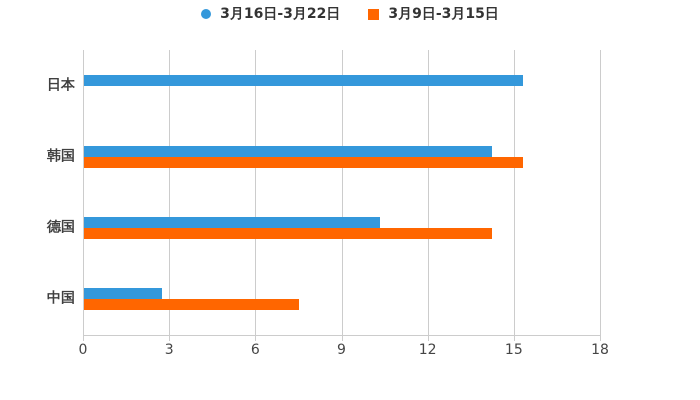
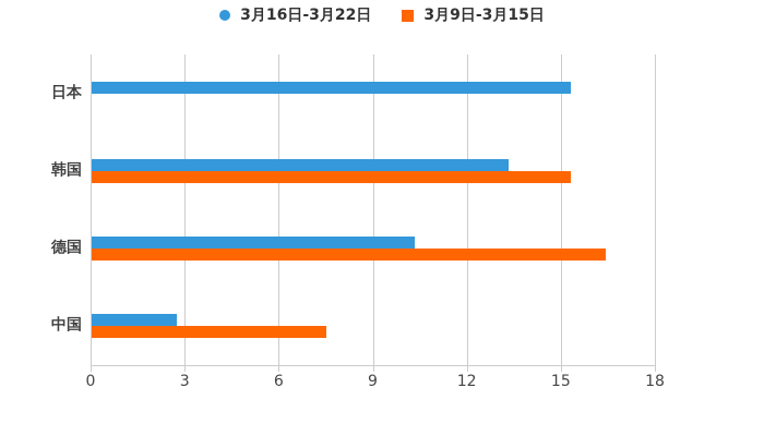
3月16日-3月22日/韩国: 14.2 -> 13.3
3月9日-3月15日/德国: 14.2 -> 16.4
